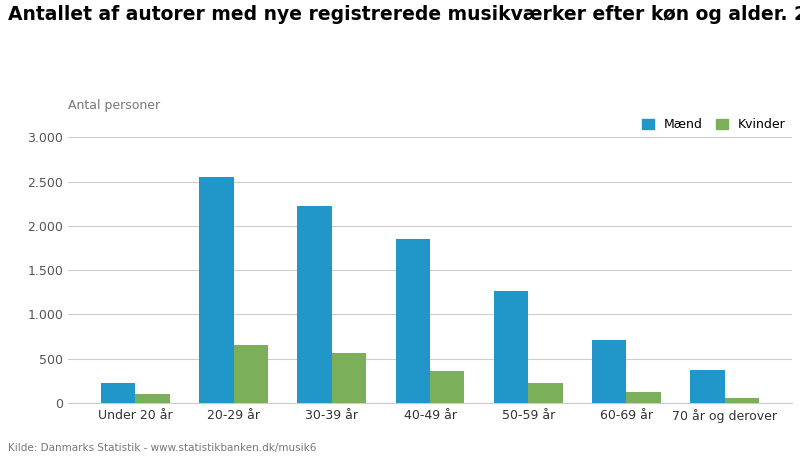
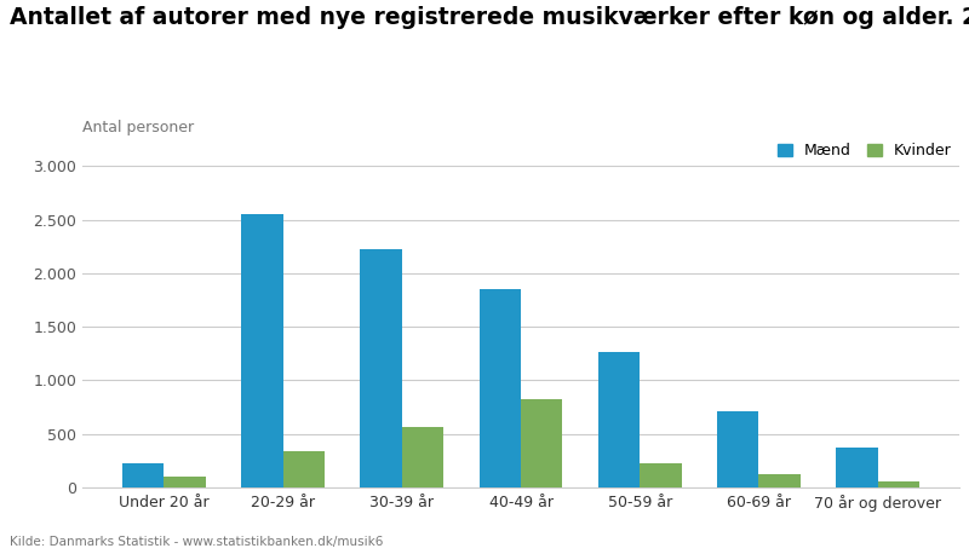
Kvinder/20-29 år: 660 -> 340
Kvinder/40-49 år: 360 -> 820
